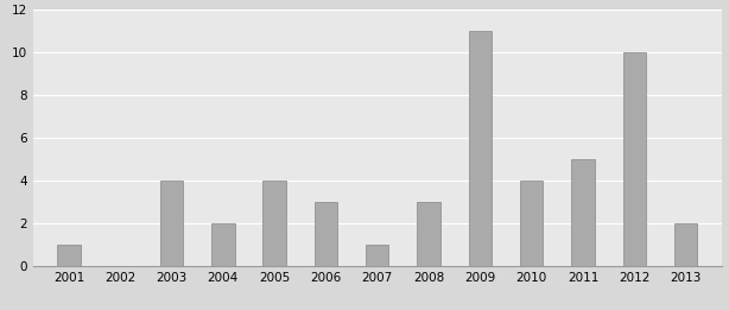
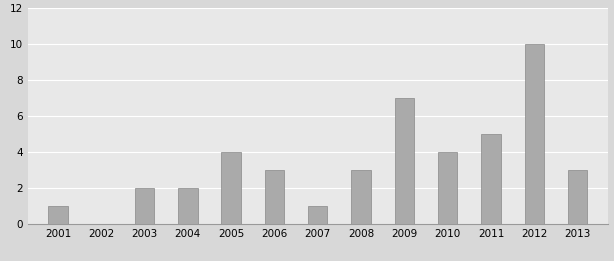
2003: 4 -> 2
2009: 11 -> 7
2013: 2 -> 3
